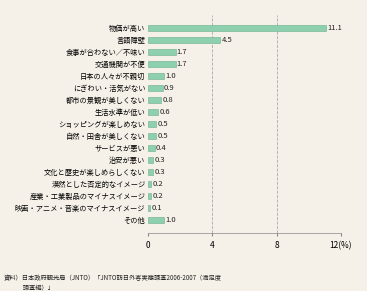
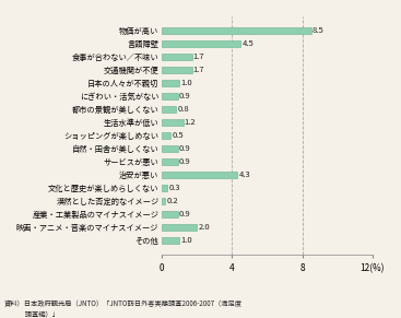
物価が高い: 11.1 -> 8.5
生活水準が低い: 0.6 -> 1.2
自然・田舎が美しくない: 0.5 -> 0.9
サービスが悪い: 0.4 -> 0.9
治安が悪い: 0.3 -> 4.3
産業・工業製品のマイナスイメージ: 0.2 -> 0.9
映画・アニメ・音楽のマイナスイメージ: 0.1 -> 2.0
